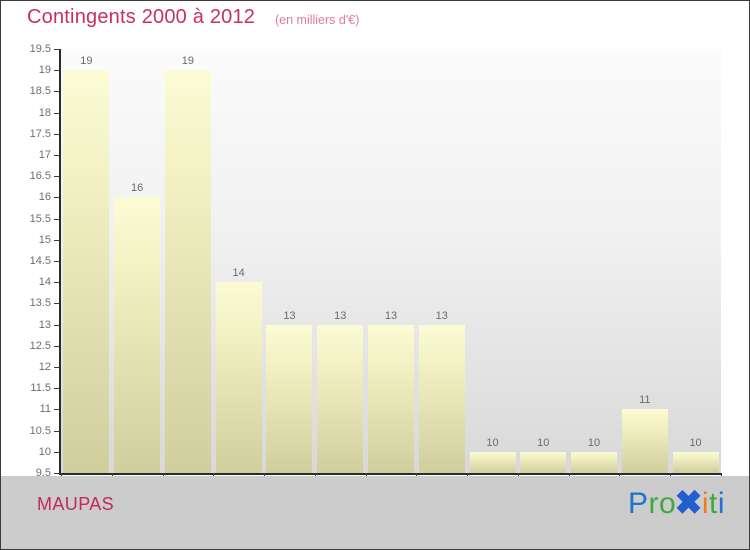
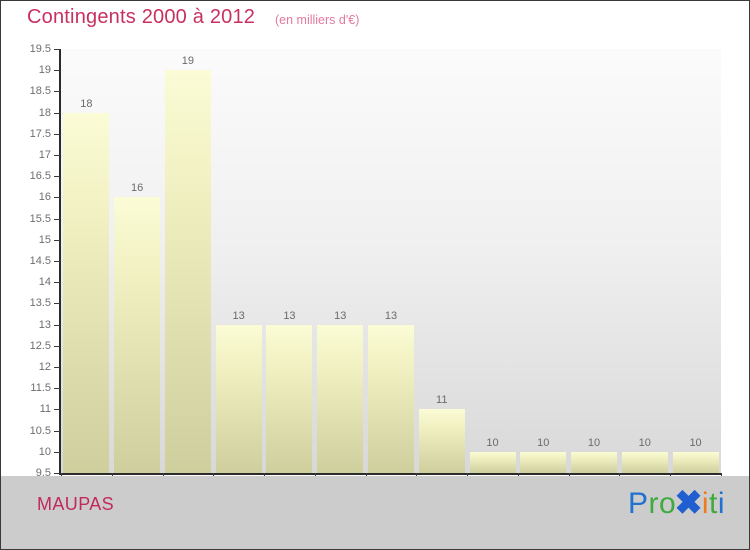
2000: 19 -> 18
2003: 14 -> 13
2007: 13 -> 11
2011: 11 -> 10
